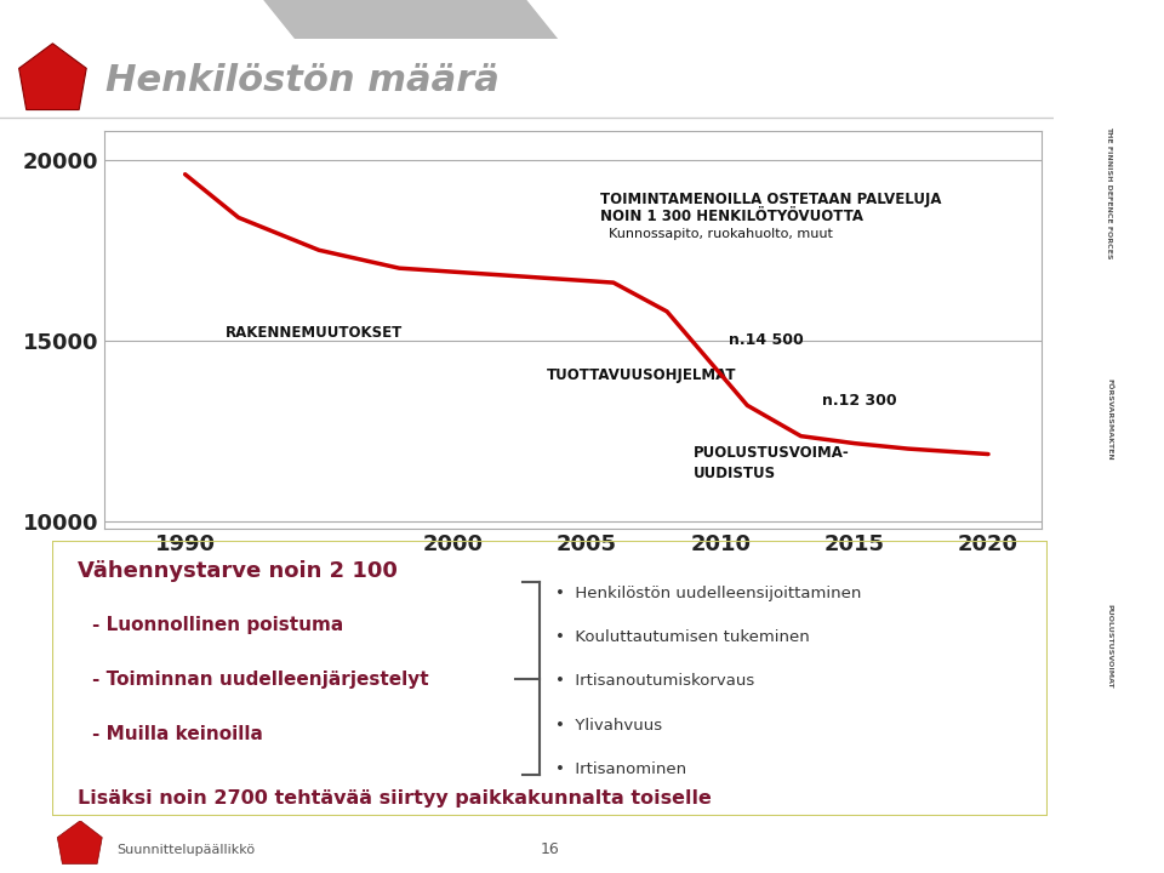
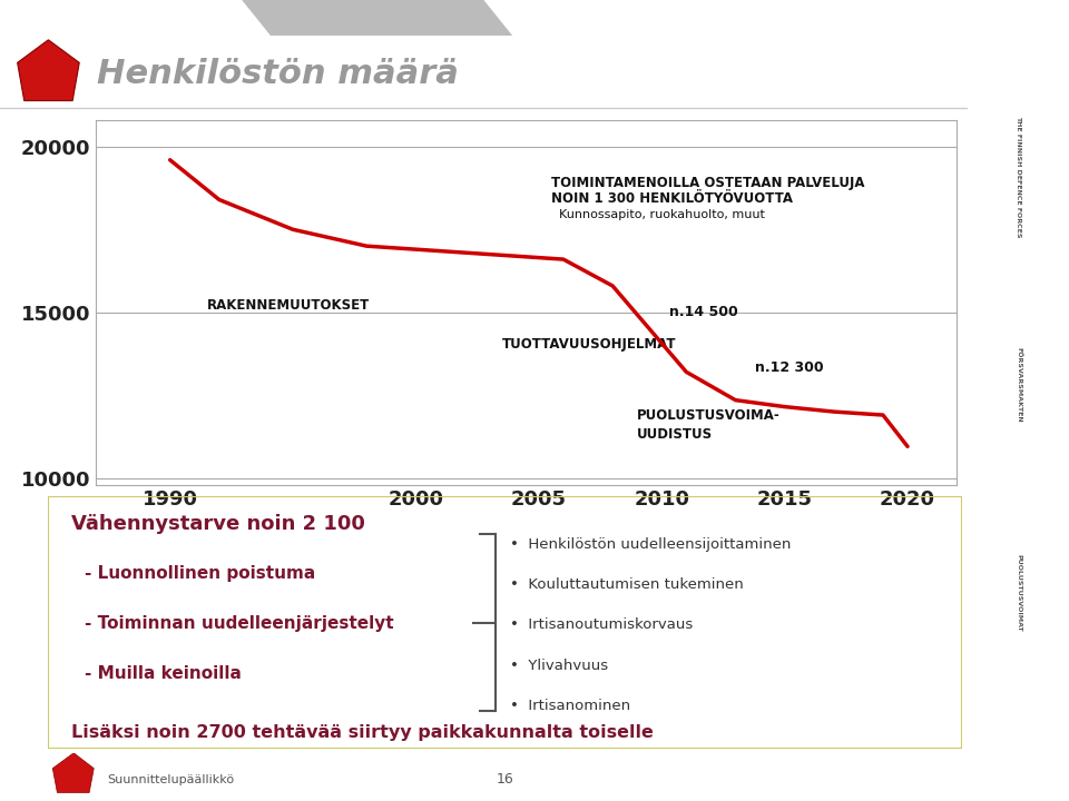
2020: 11850 -> 10950
